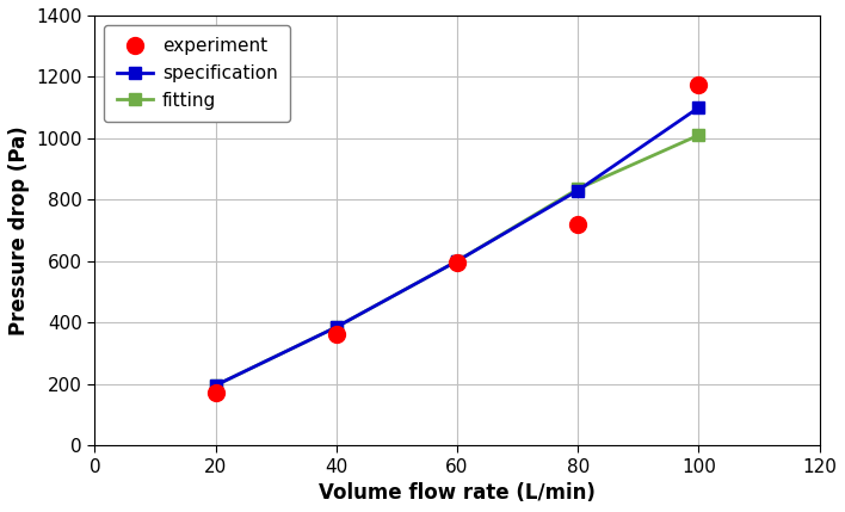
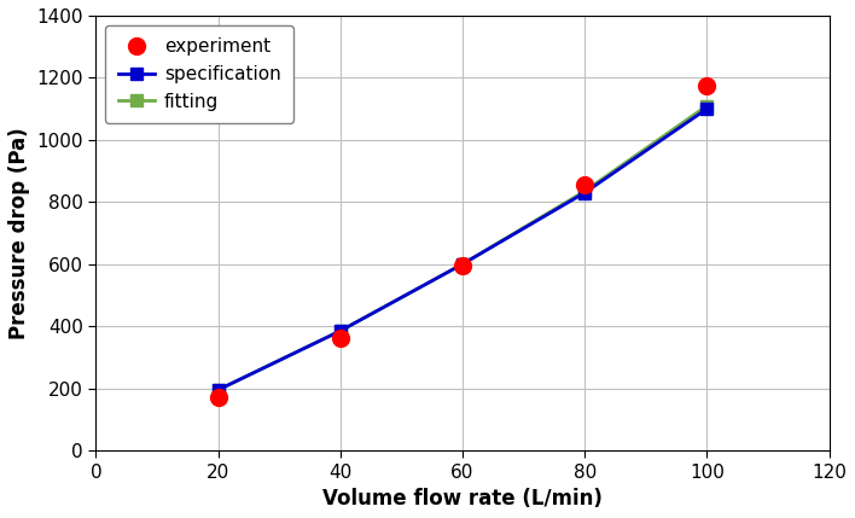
experiment/80: 720 -> 855
fitting/100: 1010 -> 1110
